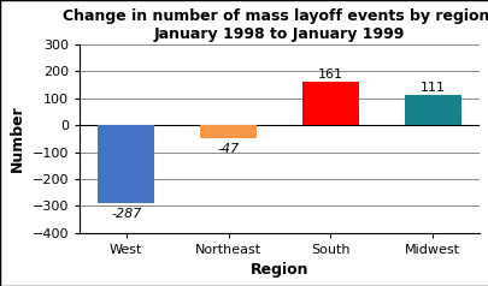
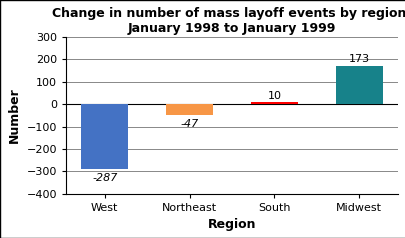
South: 161 -> 10
Midwest: 111 -> 173
